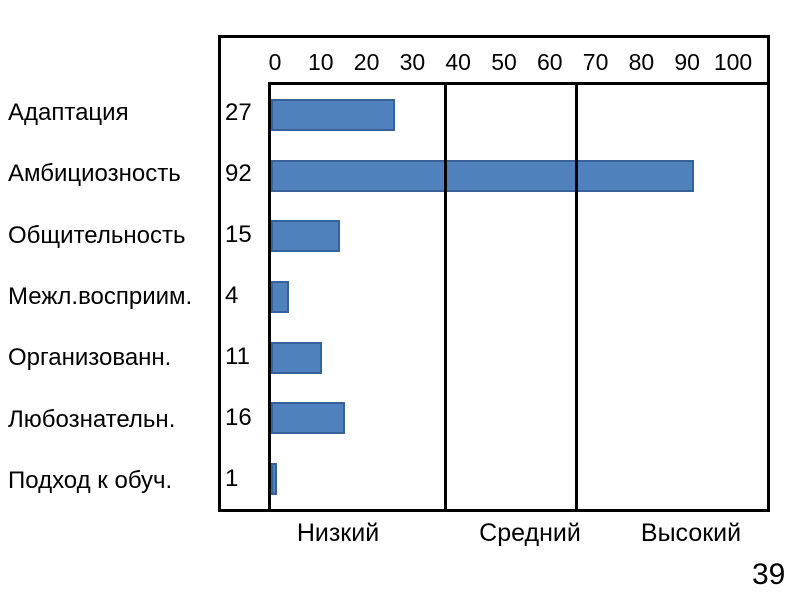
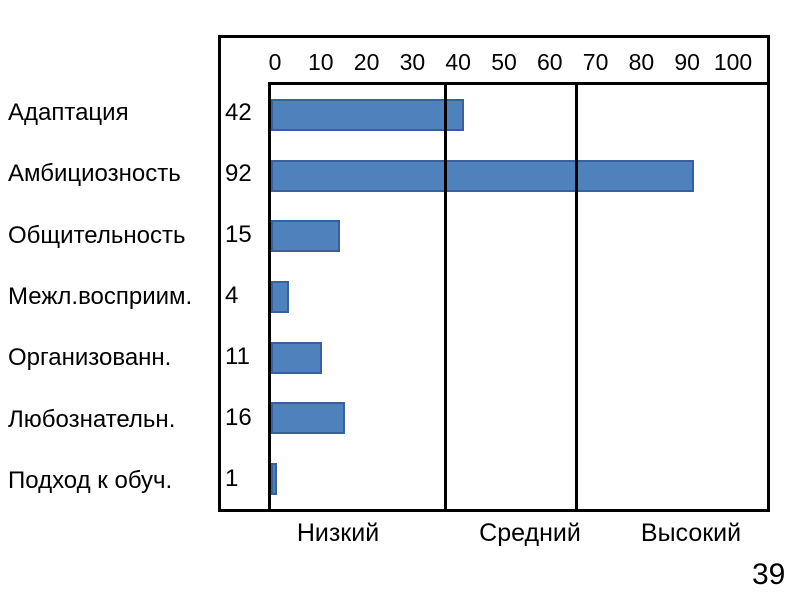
Адаптация: 27 -> 42
